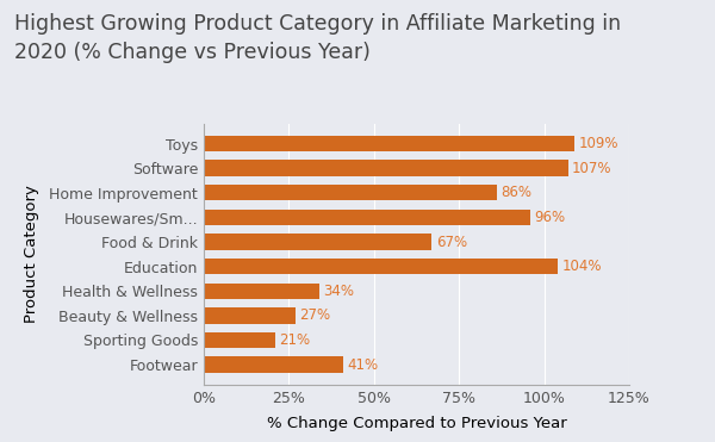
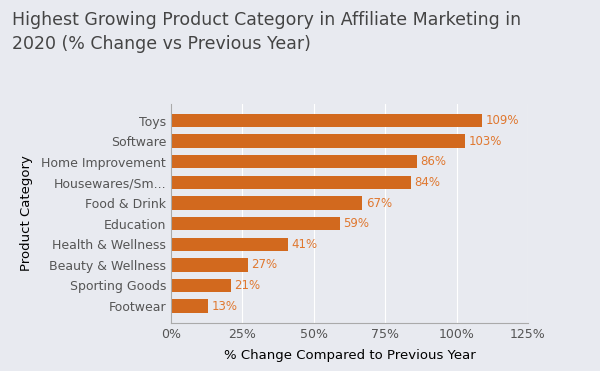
Software: 107% -> 103%
Housewares/Sm...: 96% -> 84%
Education: 104% -> 59%
Health & Wellness: 34% -> 41%
Footwear: 41% -> 13%
